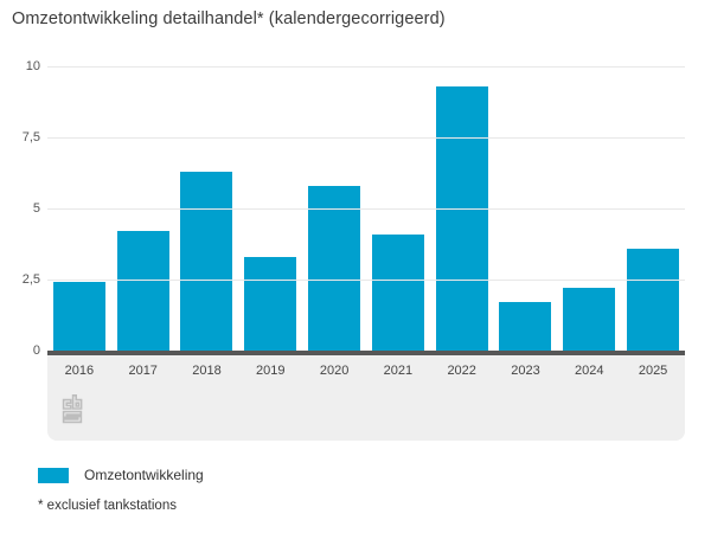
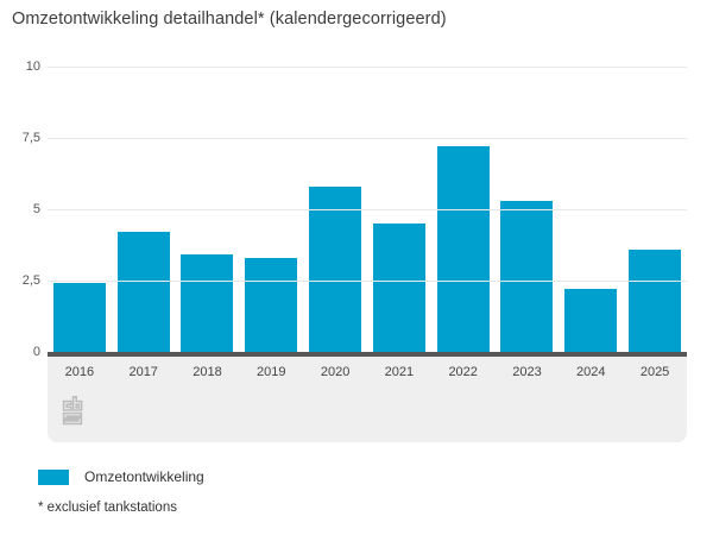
2018: 6.3 -> 3.4
2021: 4.1 -> 4.5
2022: 9.3 -> 7.2
2023: 1.7 -> 5.3
